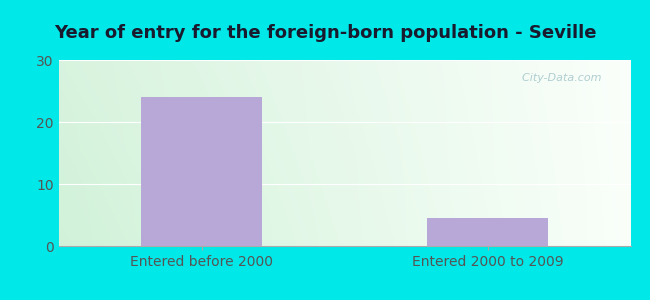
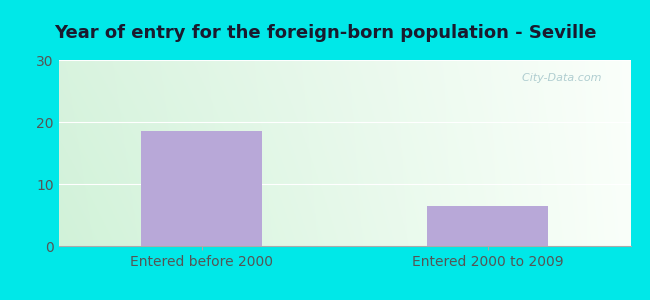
Entered before 2000: 24.0 -> 18.6
Entered 2000 to 2009: 4.5 -> 6.4
